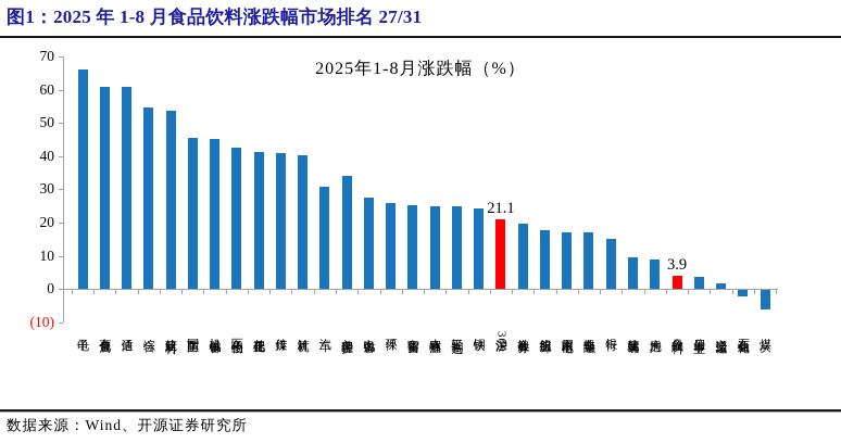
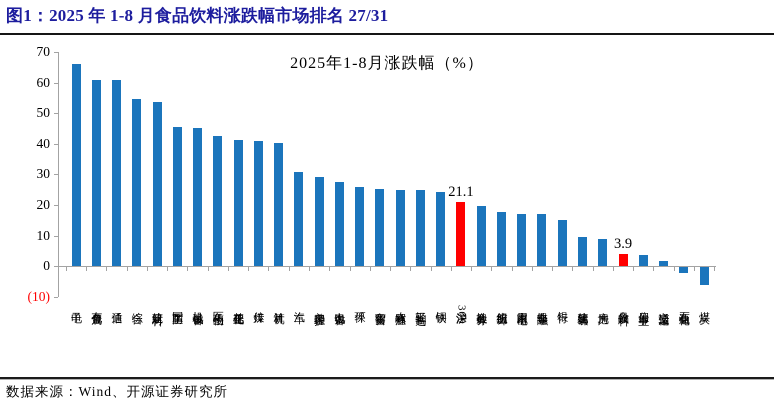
美容护理: 34 -> 29
